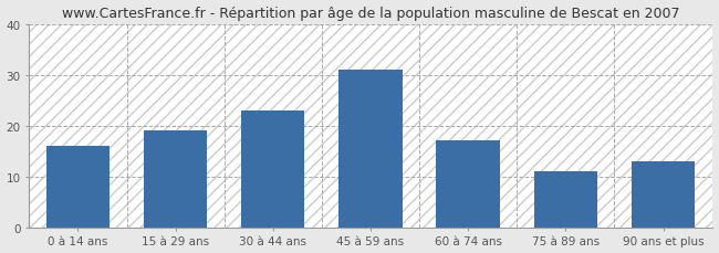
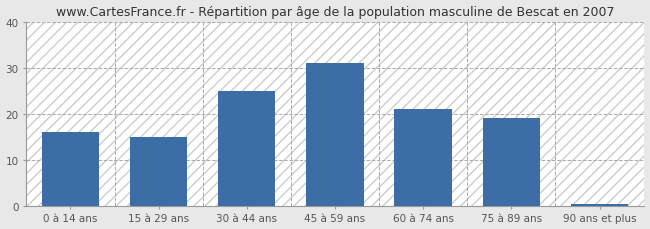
15 à 29 ans: 19.0 -> 15.0
30 à 44 ans: 23.0 -> 25.0
60 à 74 ans: 17.0 -> 21.0
75 à 89 ans: 11.0 -> 19.0
90 ans et plus: 13.0 -> 0.5
